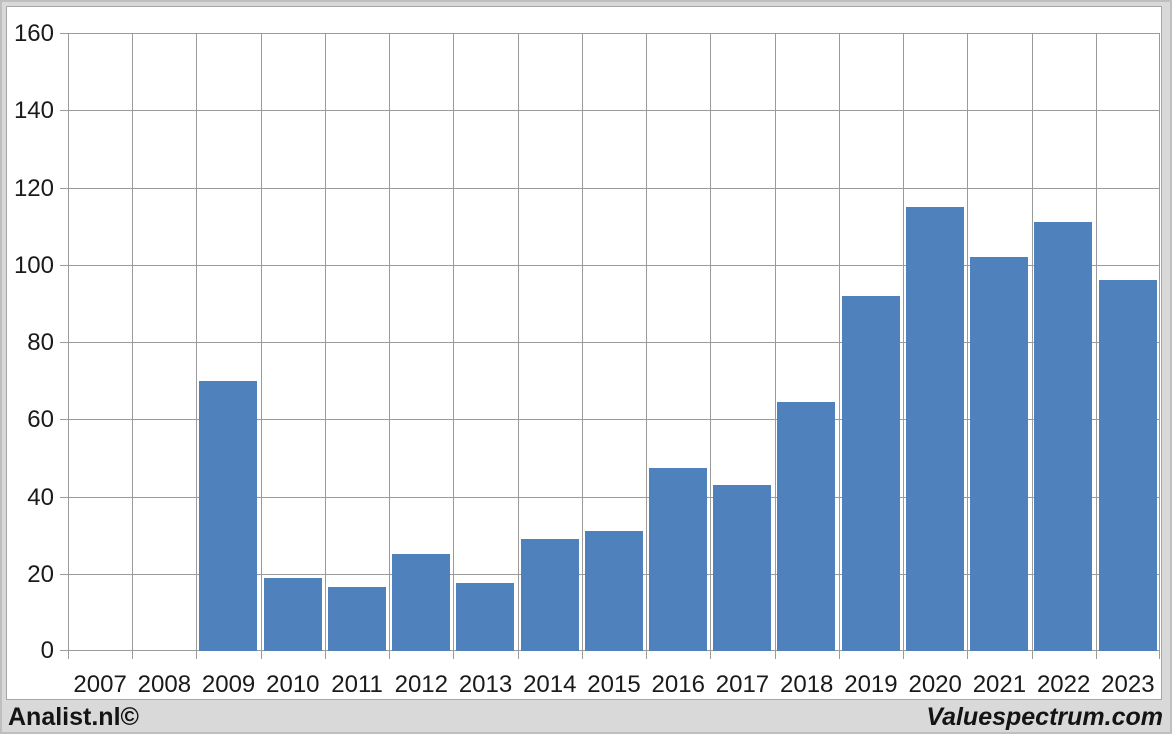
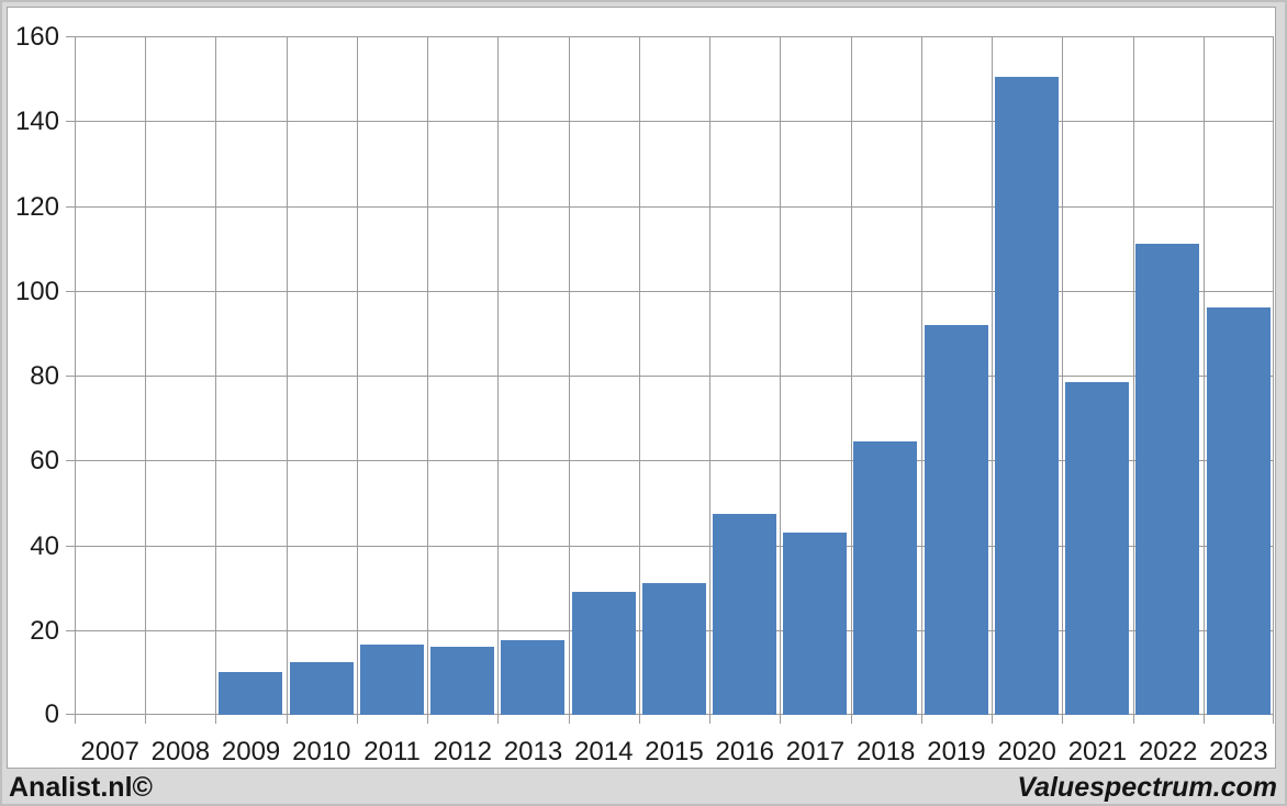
2009: 70 -> 10
2010: 19 -> 12
2012: 25 -> 16
2020: 115 -> 150
2021: 102 -> 78
